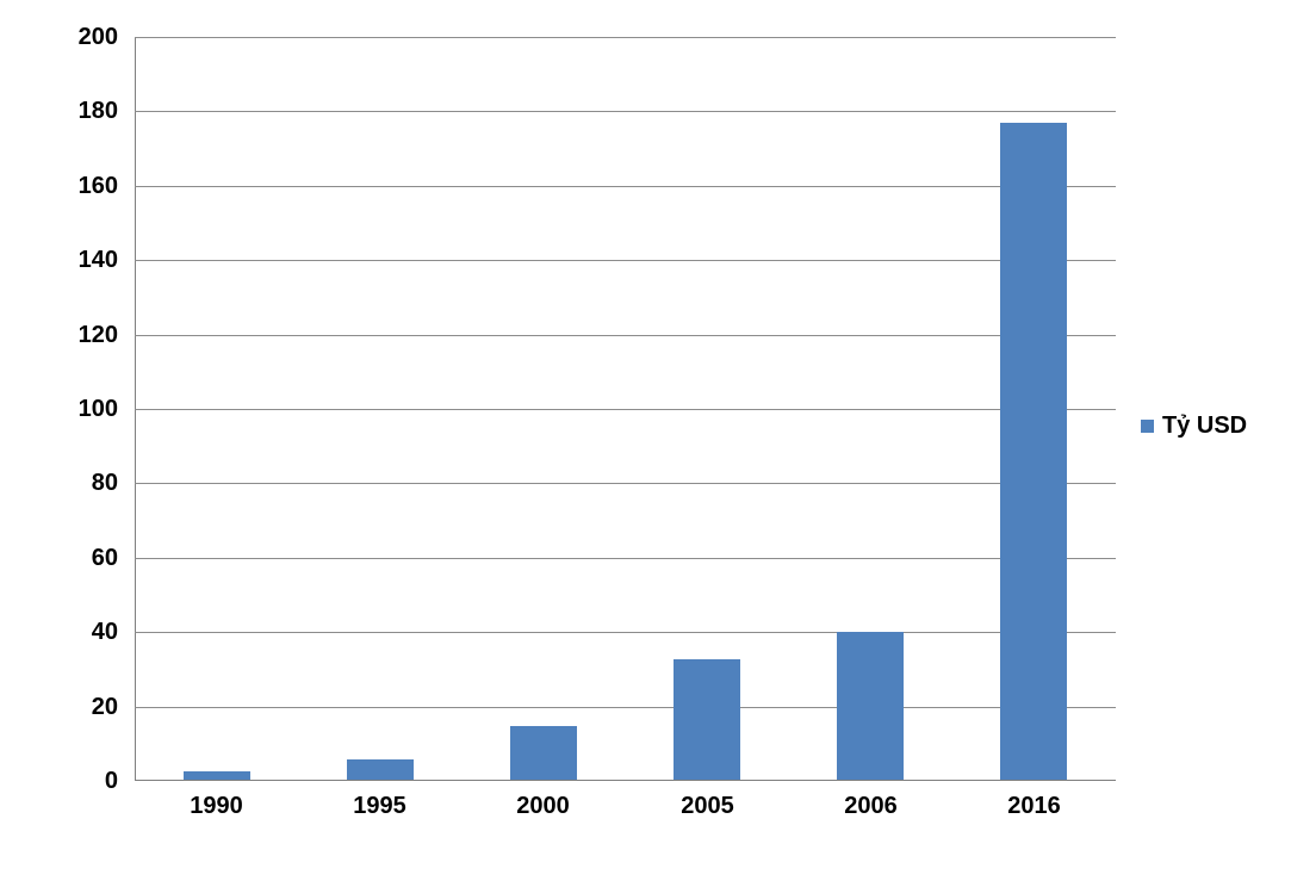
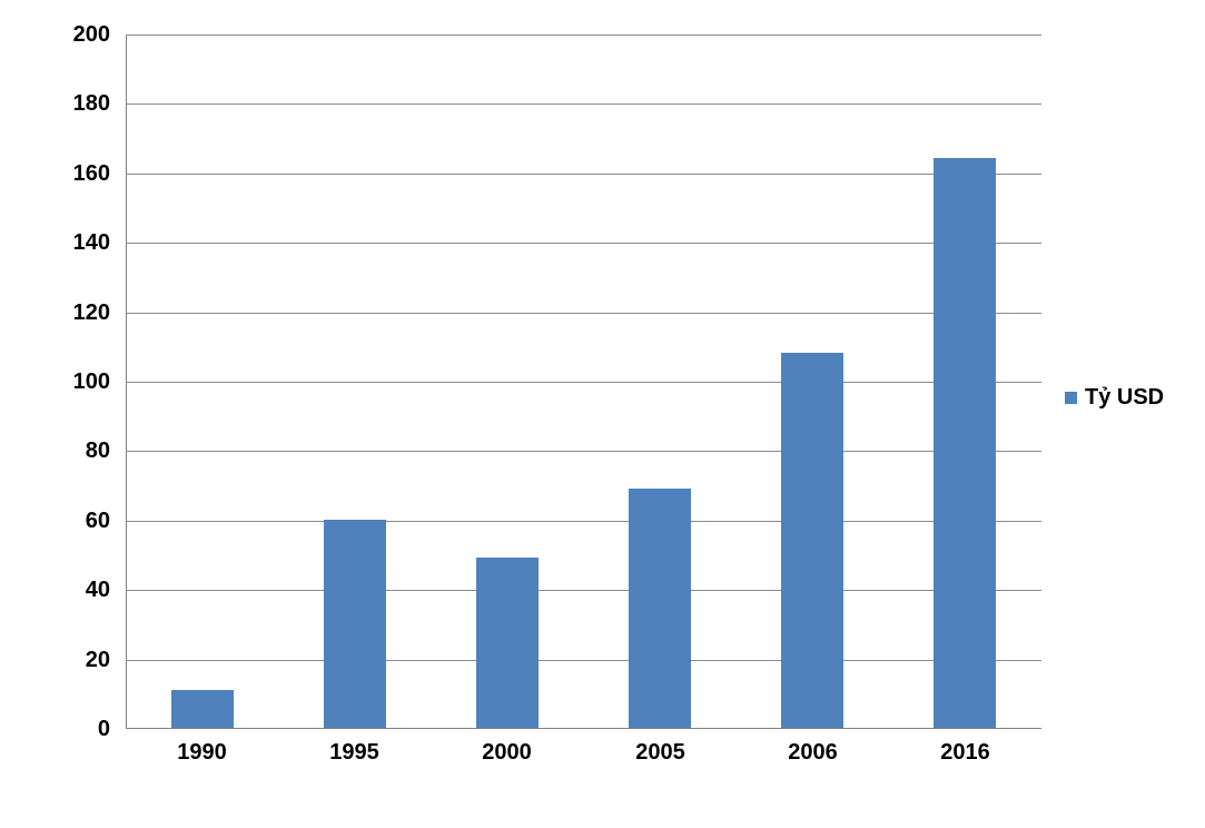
1990: 2 -> 11
1995: 5 -> 60
2000: 14 -> 49
2005: 32 -> 69
2006: 40 -> 108
2016: 177 -> 164
